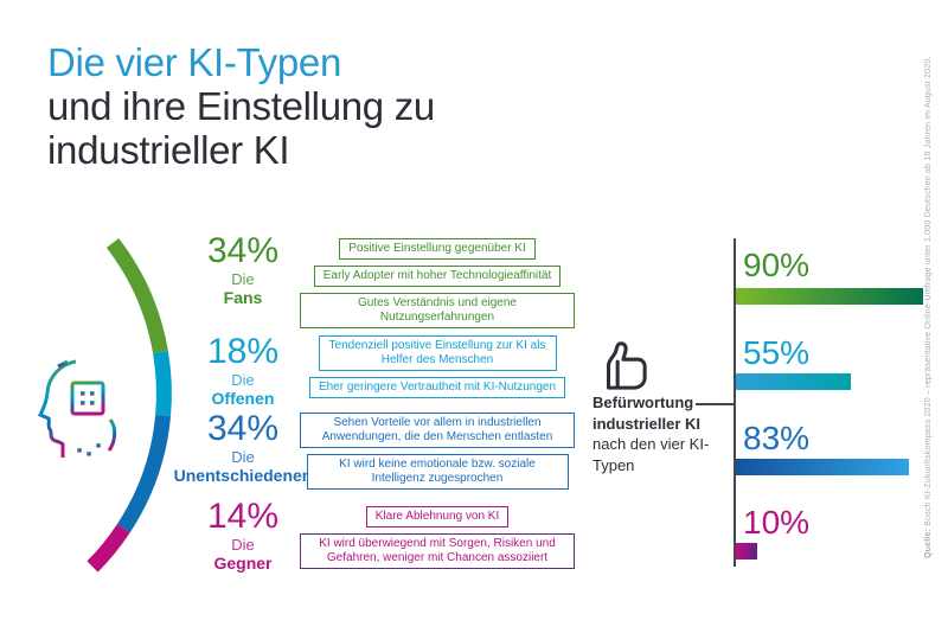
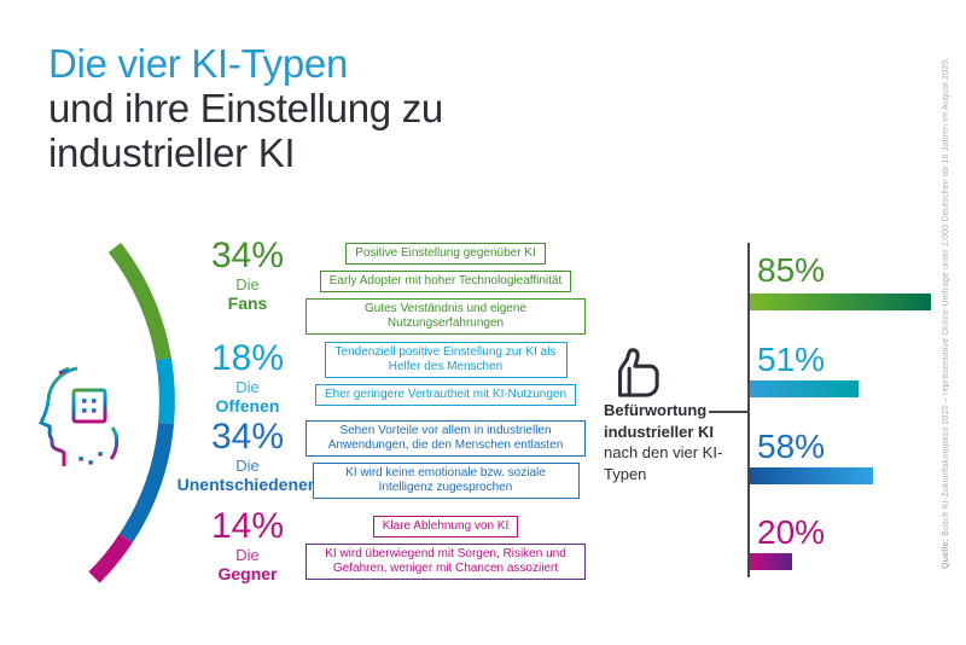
Befürwortung industrieller KI nach den vier KI-Typen/Die Fans: 90% -> 85%
Befürwortung industrieller KI nach den vier KI-Typen/Die Offenen: 55% -> 51%
Befürwortung industrieller KI nach den vier KI-Typen/Die Unentschiedenen: 83% -> 58%
Befürwortung industrieller KI nach den vier KI-Typen/Die Gegner: 10% -> 20%
